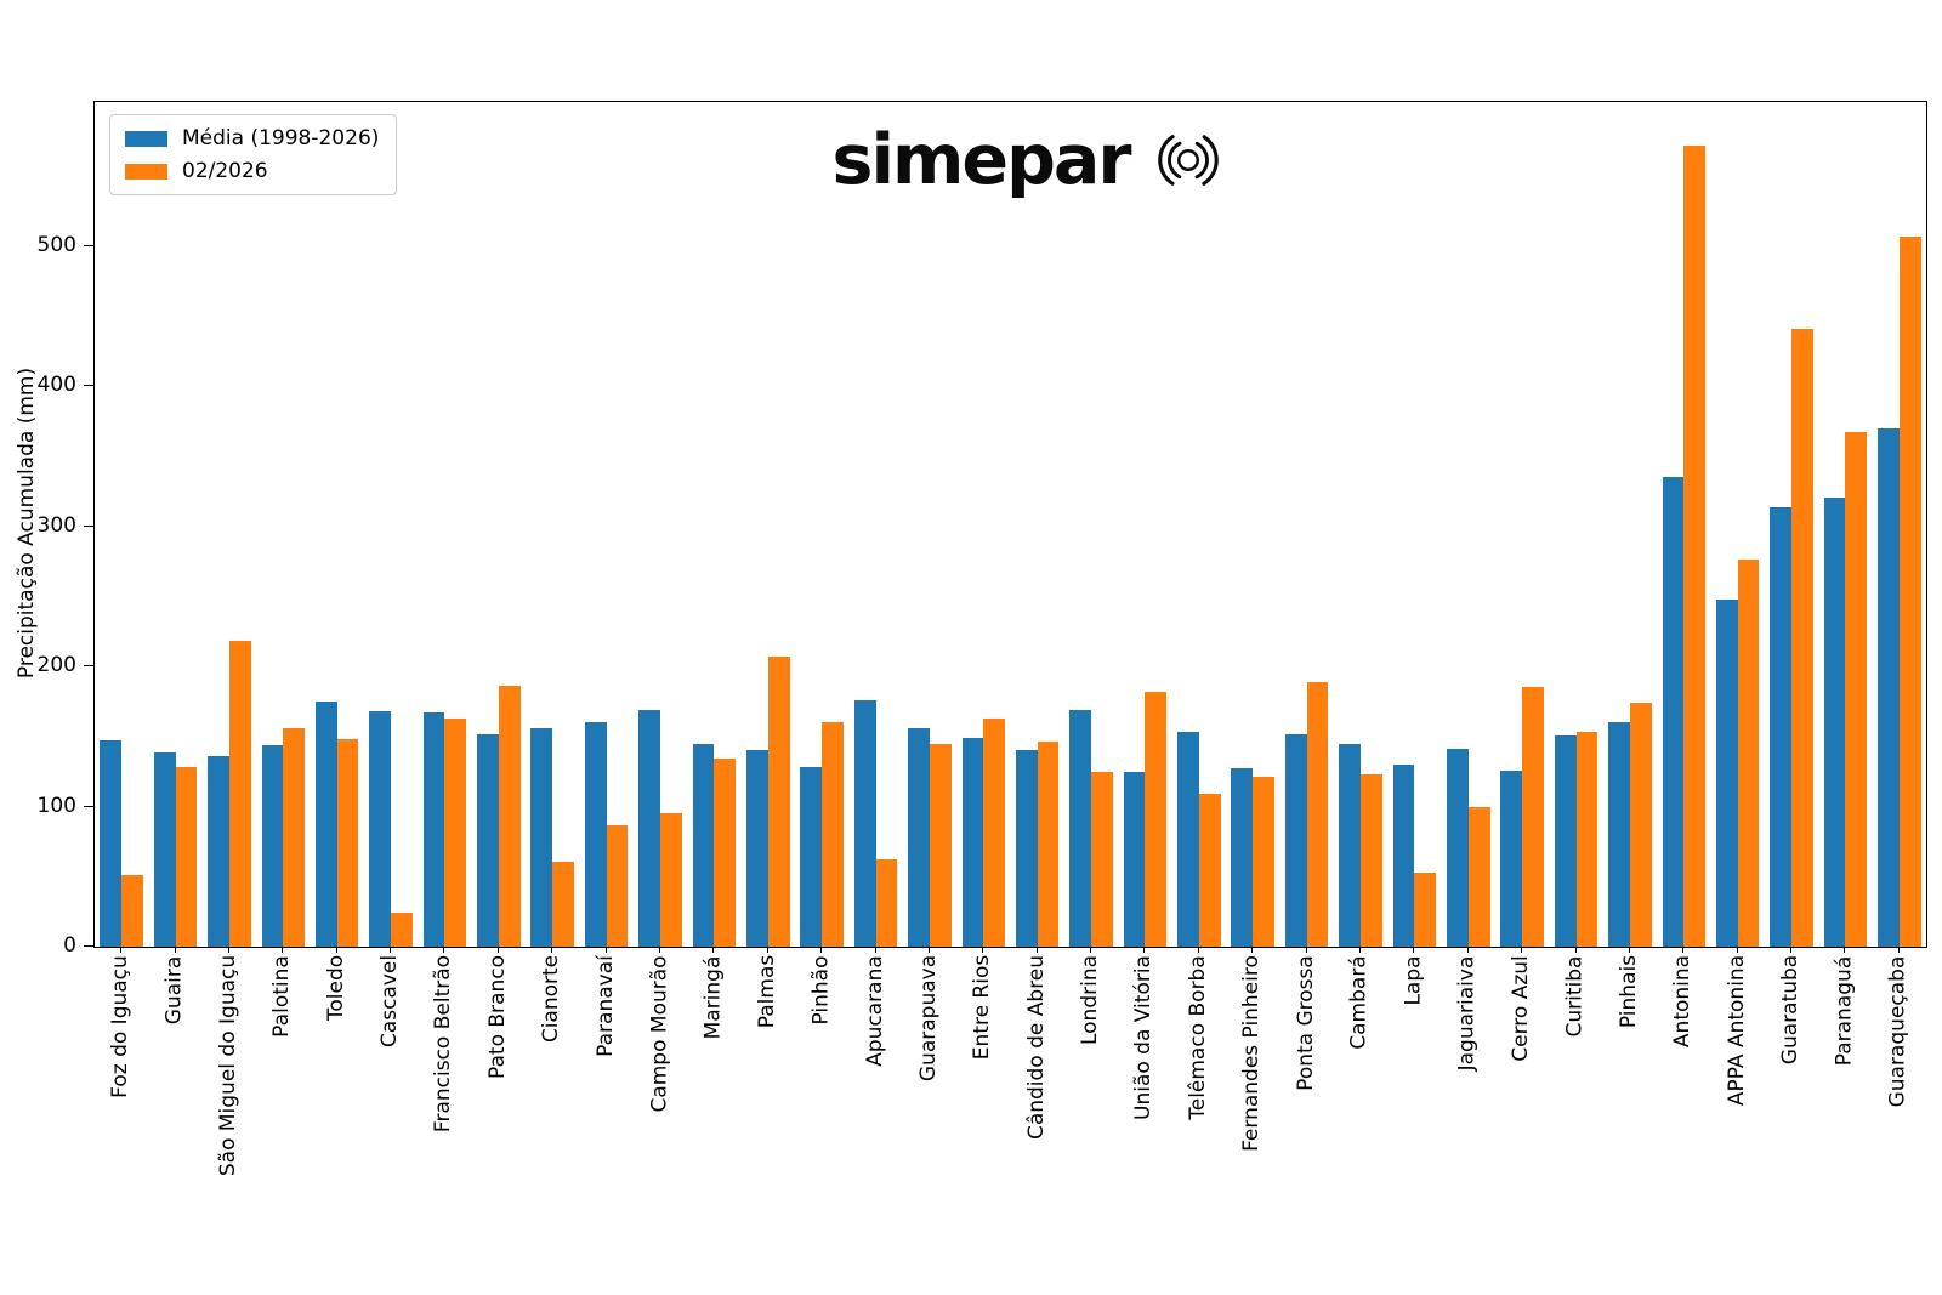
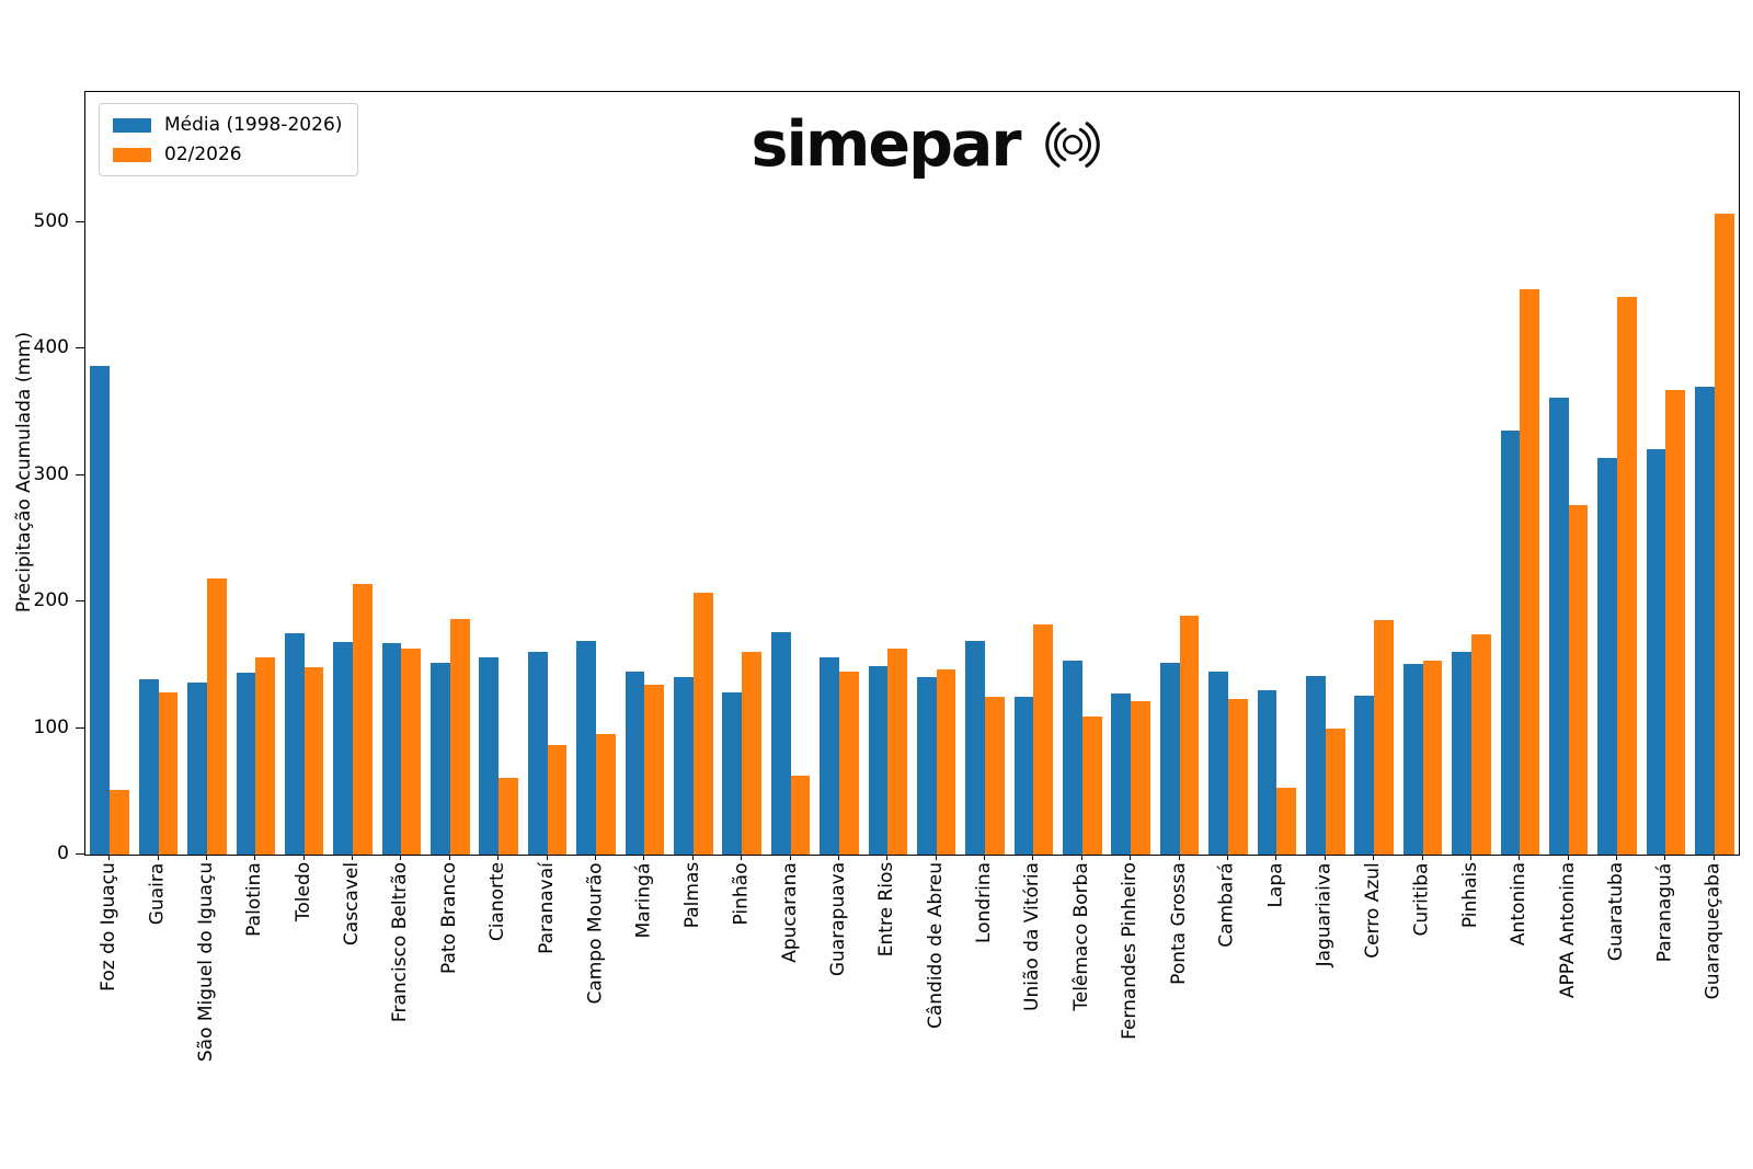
Média (1998-2026)/Foz do Iguaçu: 147 -> 386
02/2026/Cascavel: 24 -> 214
02/2026/Antonina: 572 -> 447
Média (1998-2026)/APPA Antonina: 248 -> 361
